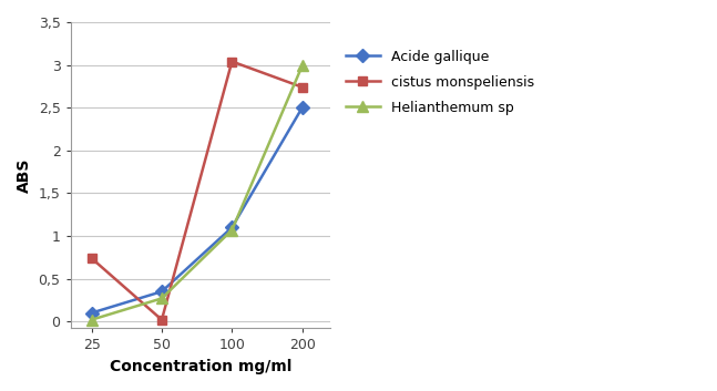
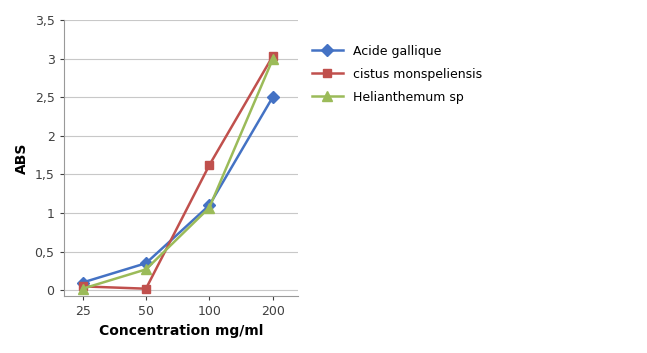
cistus monspeliensis/25: 0,74 -> 0,05
cistus monspeliensis/100: 3,04 -> 1,62
cistus monspeliensis/200: 2,74 -> 3,03
